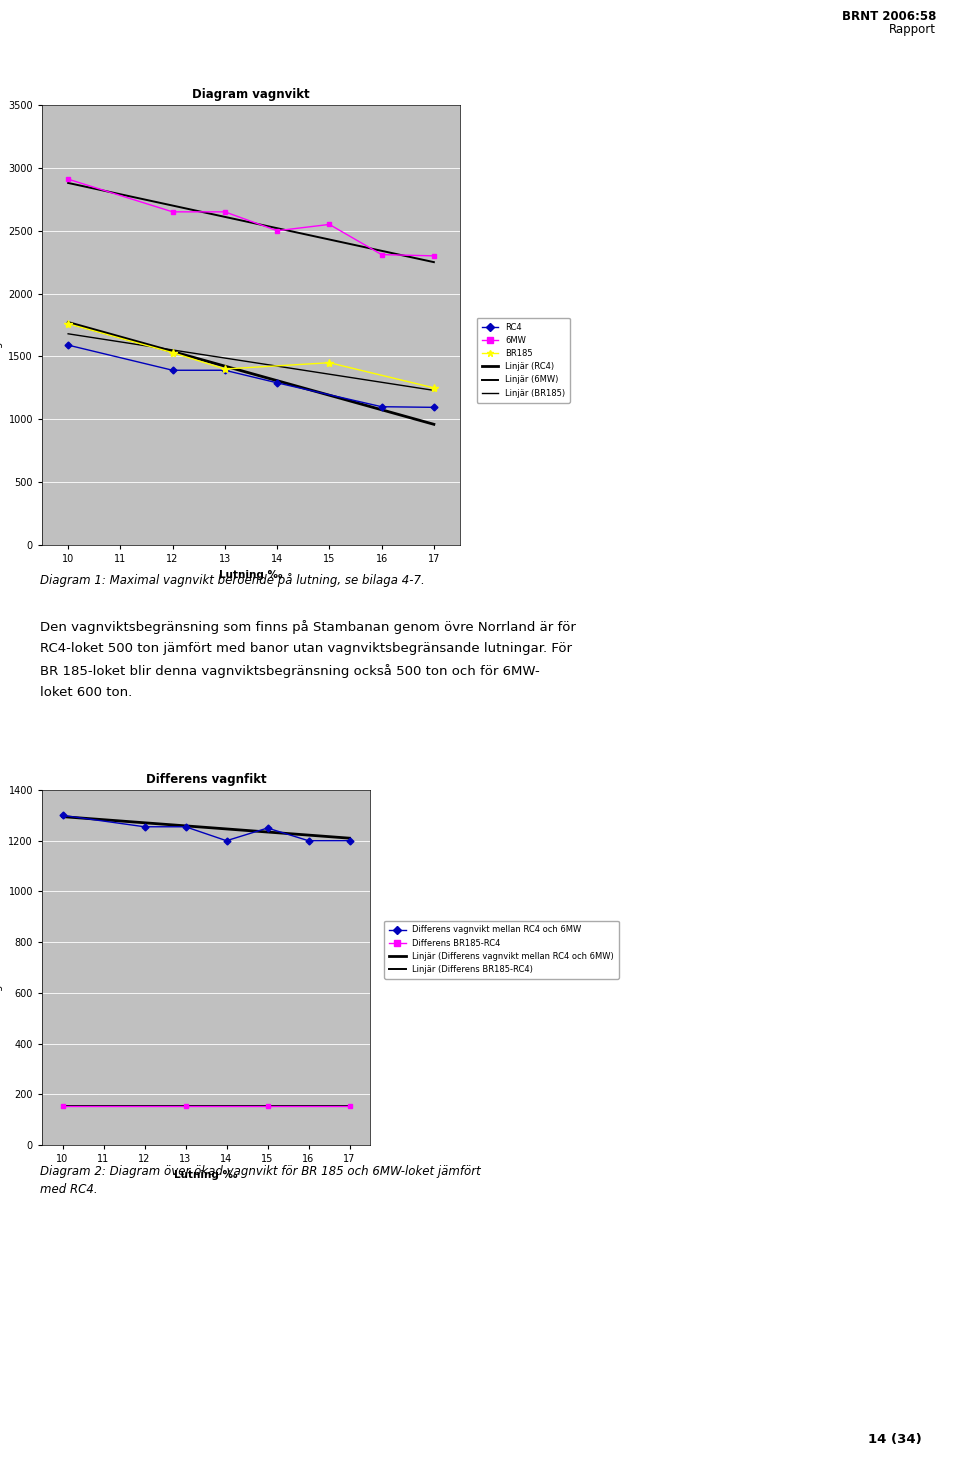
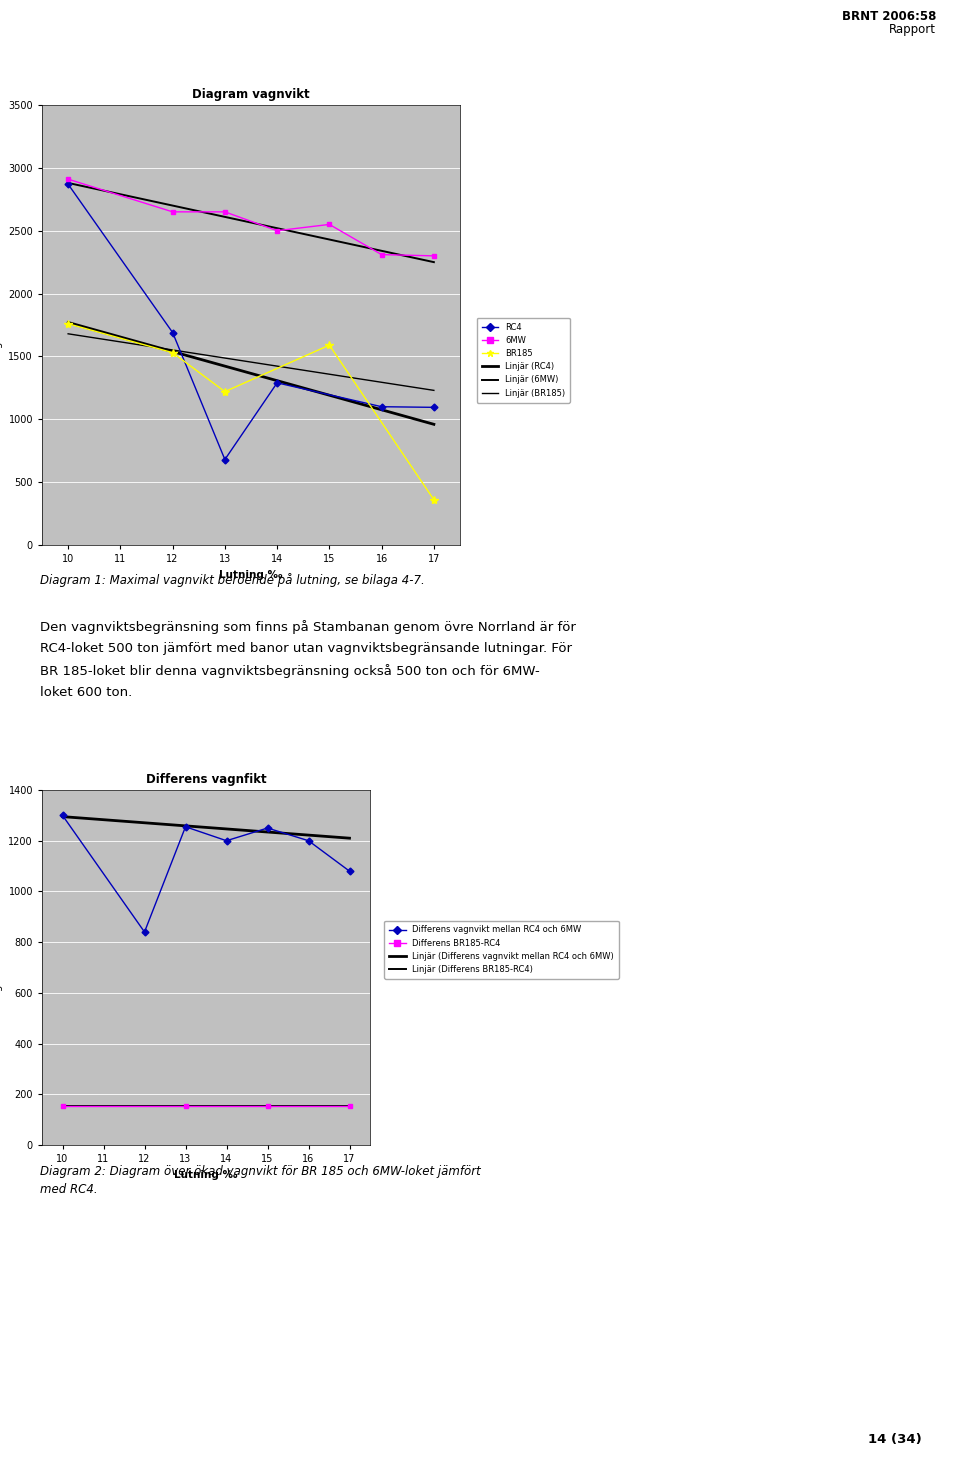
Diagram vagnvikt/RC4/10: 1590 -> 2870
Diagram vagnvikt/RC4/12: 1390 -> 1690
Diagram vagnvikt/RC4/13: 1390 -> 680
Diagram vagnvikt/BR185/13: 1400 -> 1220
Diagram vagnvikt/BR185/15: 1450 -> 1590
Diagram vagnvikt/BR185/17: 1250 -> 360
Differens vagnfikt/Differens vagnvikt mellan RC4 och 6MW/12: 1255 -> 840
Differens vagnfikt/Differens vagnvikt mellan RC4 och 6MW/17: 1200 -> 1080
